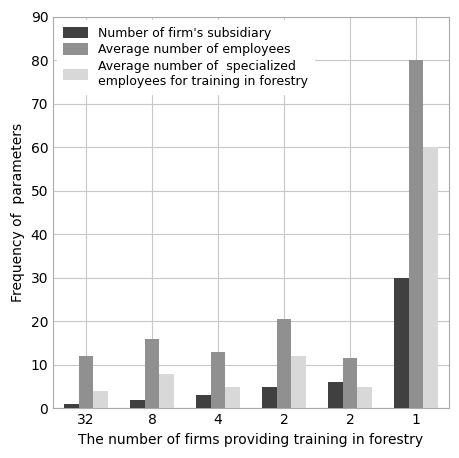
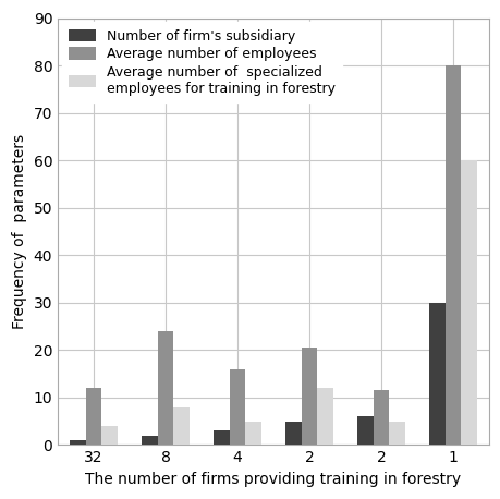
Average number of employees/8: 16.0 -> 24.0
Average number of employees/4: 13.0 -> 16.0
